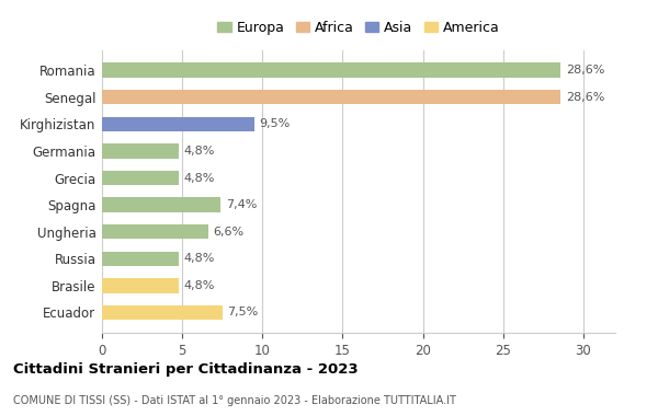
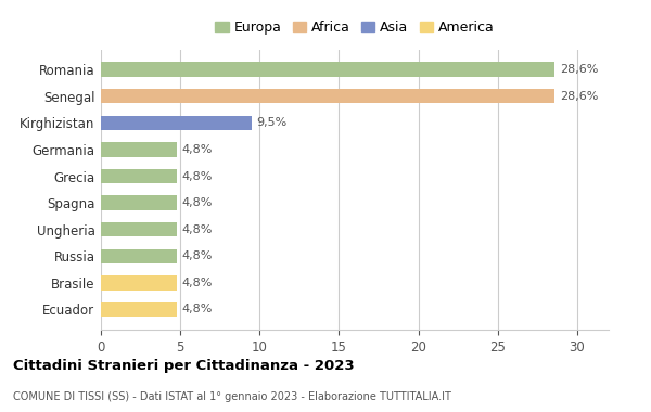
Spagna: 7,4% -> 4,8%
Ungheria: 6,6% -> 4,8%
Ecuador: 7,5% -> 4,8%
